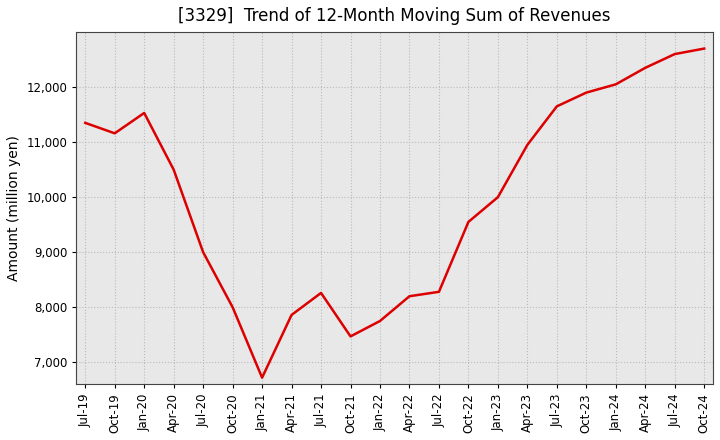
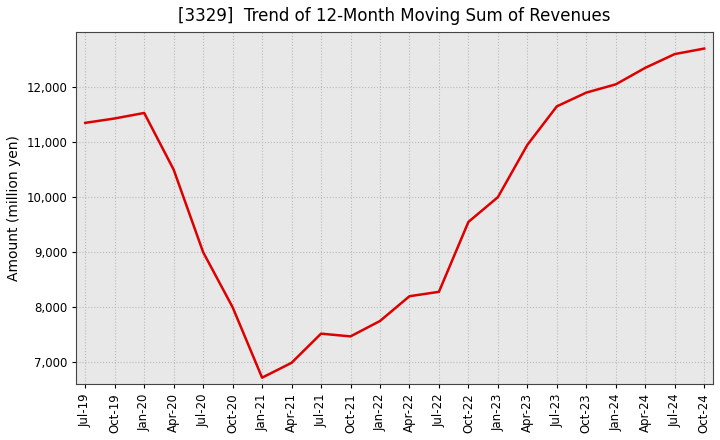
Oct-19: 11,160 -> 11,430
Apr-21: 7,860 -> 6,990
Jul-21: 8,260 -> 7,520
